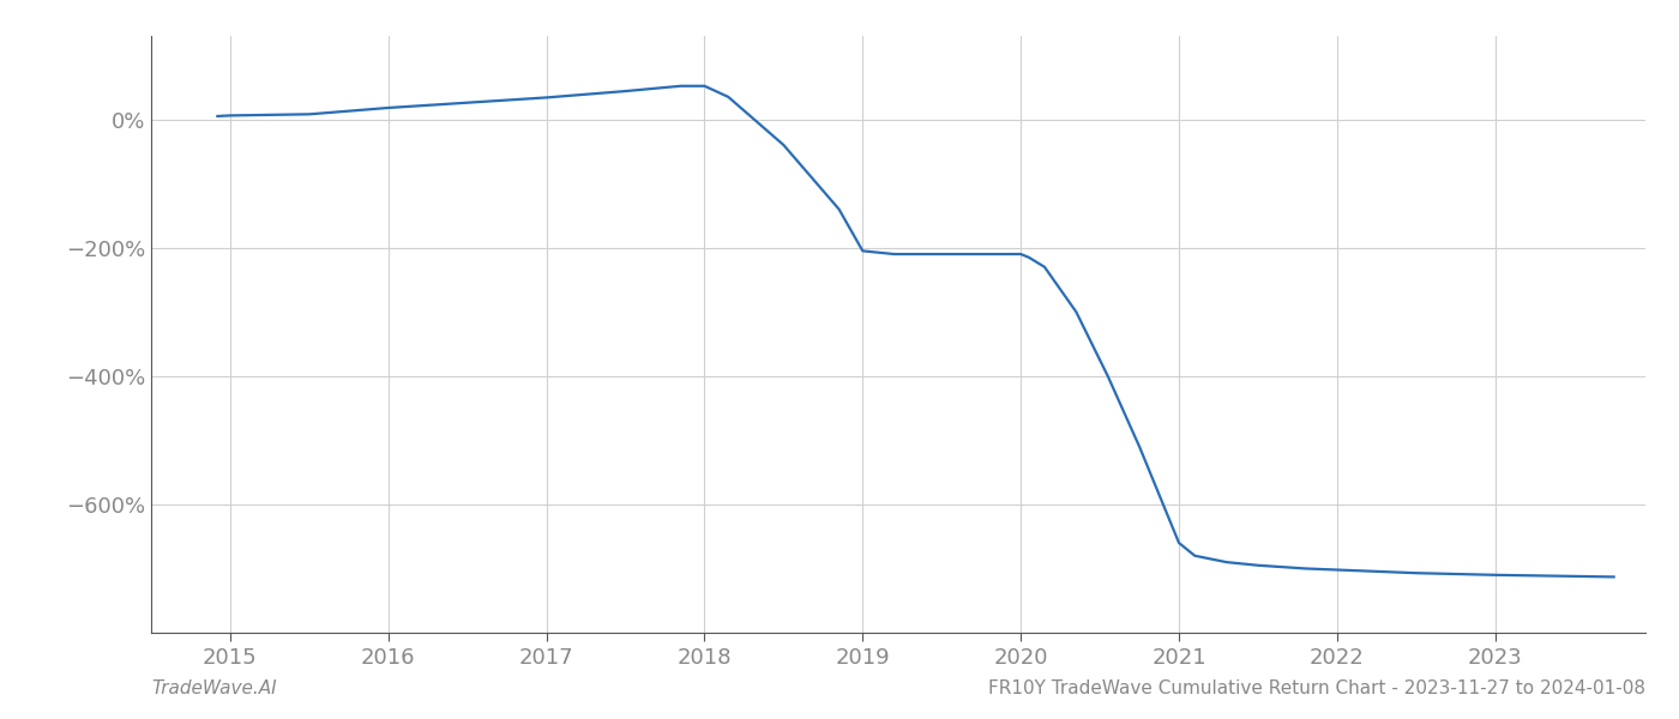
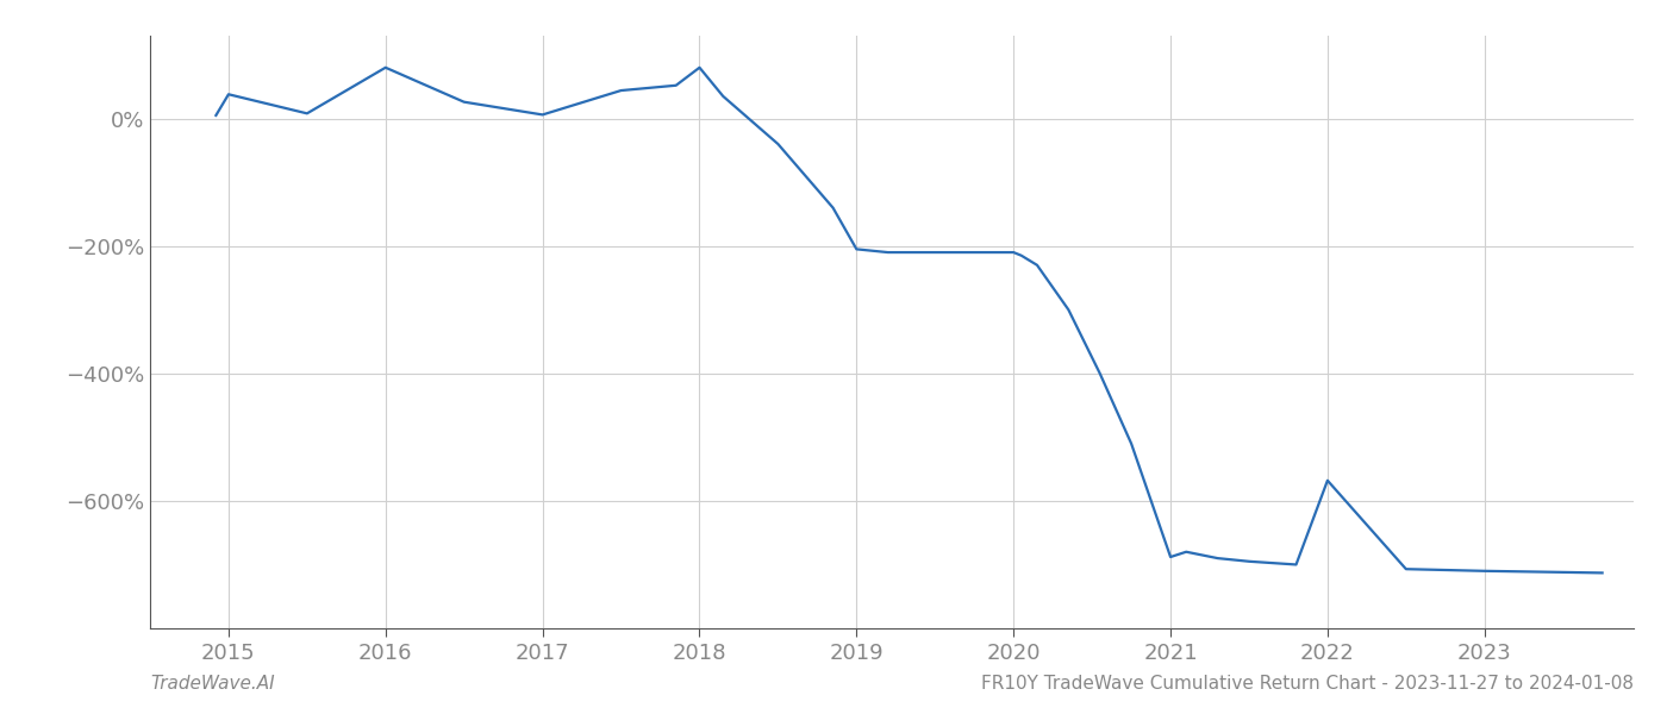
2015: 6% -> 38%
2016: 18% -> 80%
2017: 34% -> 6%
2018: 52% -> 80%
2021: -660% -> -688%
2022: -702% -> -568%
